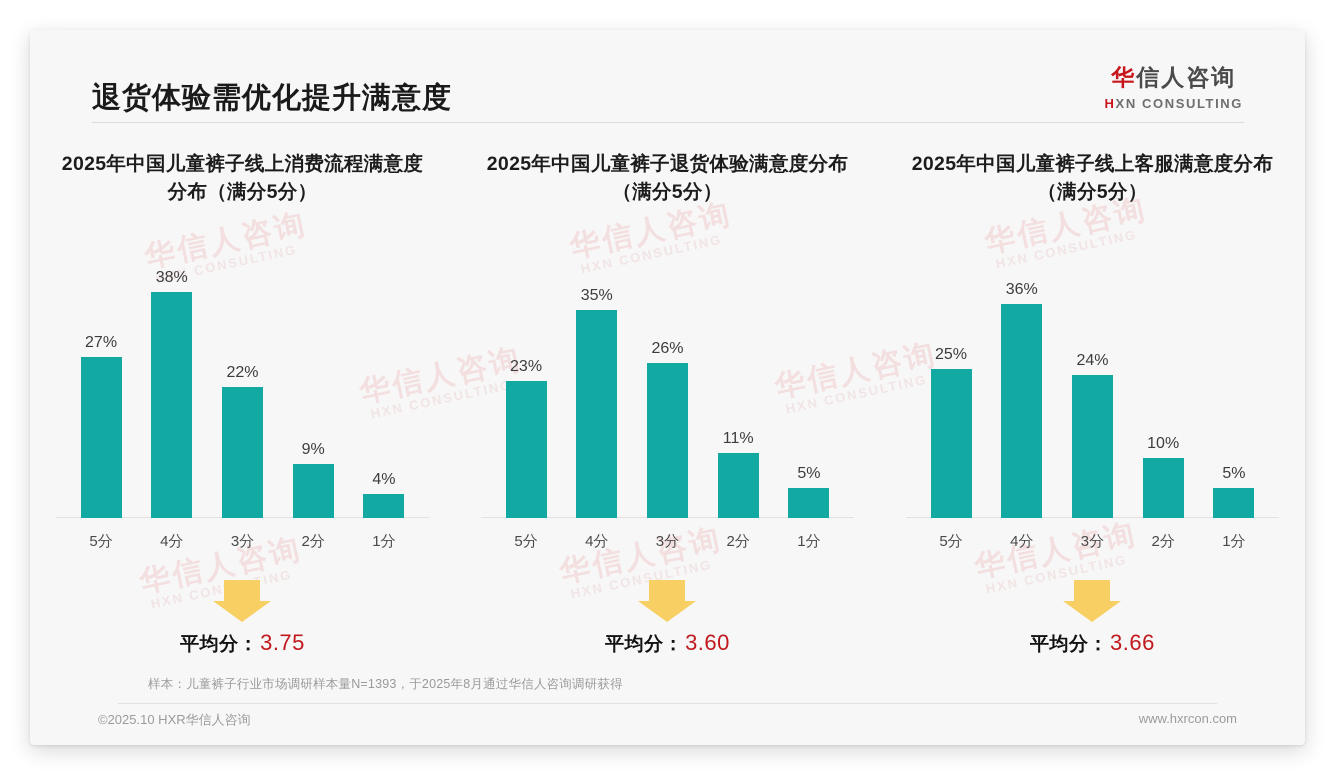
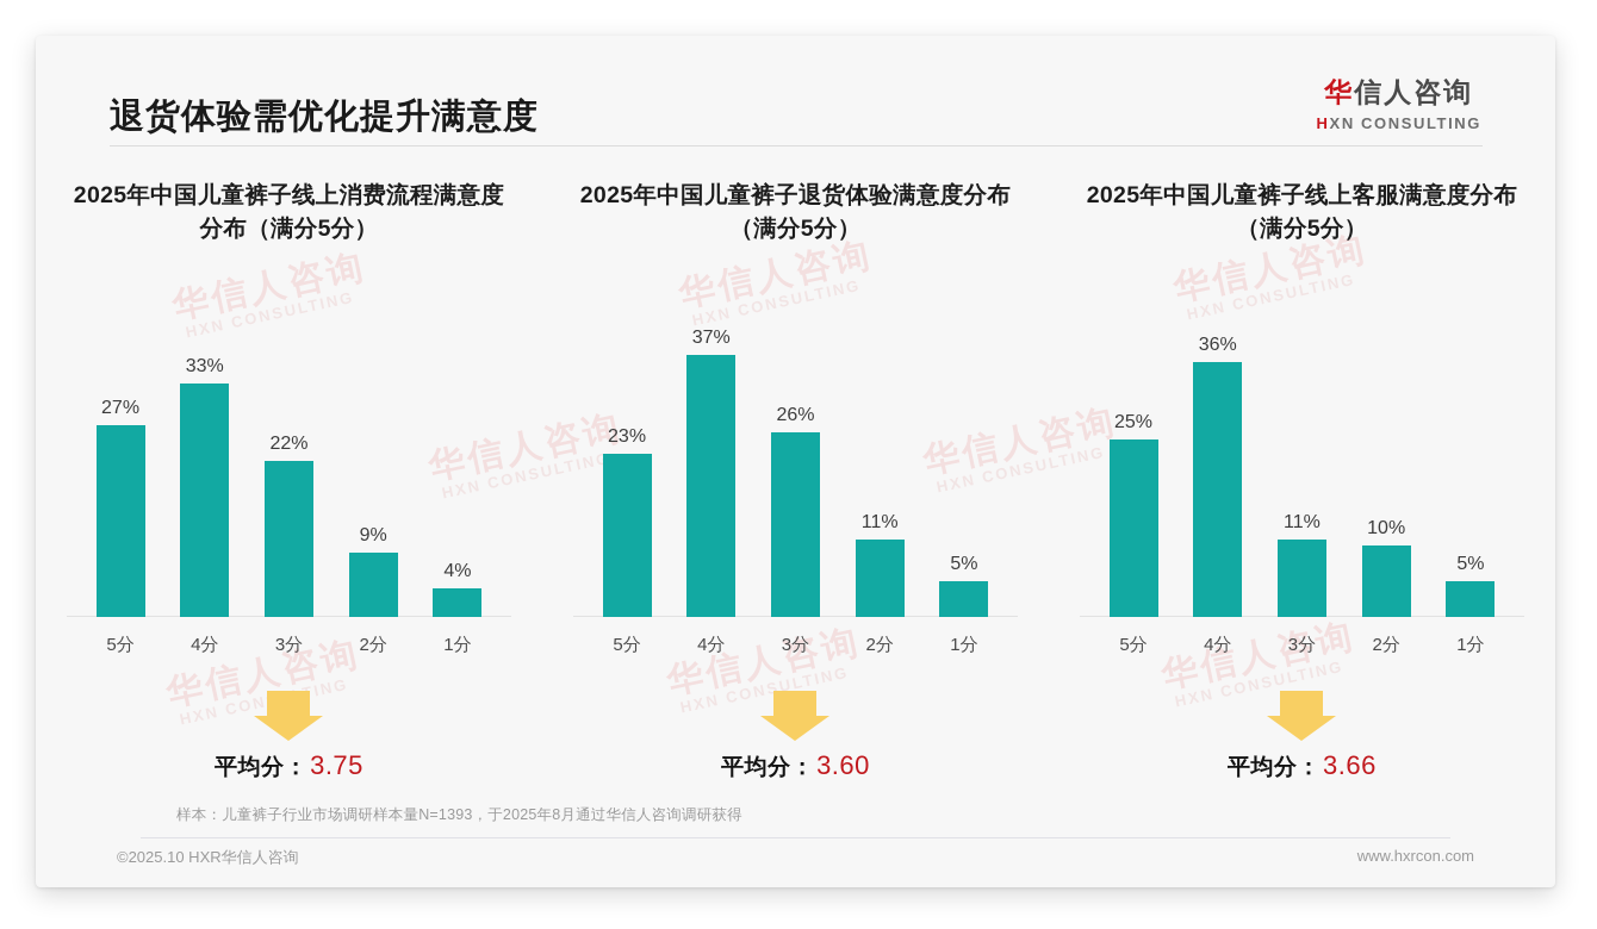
2025年中国儿童裤子线上消费流程满意度分布（满分5分）/4分: 38% -> 33%
2025年中国儿童裤子退货体验满意度分布（满分5分）/4分: 35% -> 37%
2025年中国儿童裤子线上客服满意度分布（满分5分）/3分: 24% -> 11%
